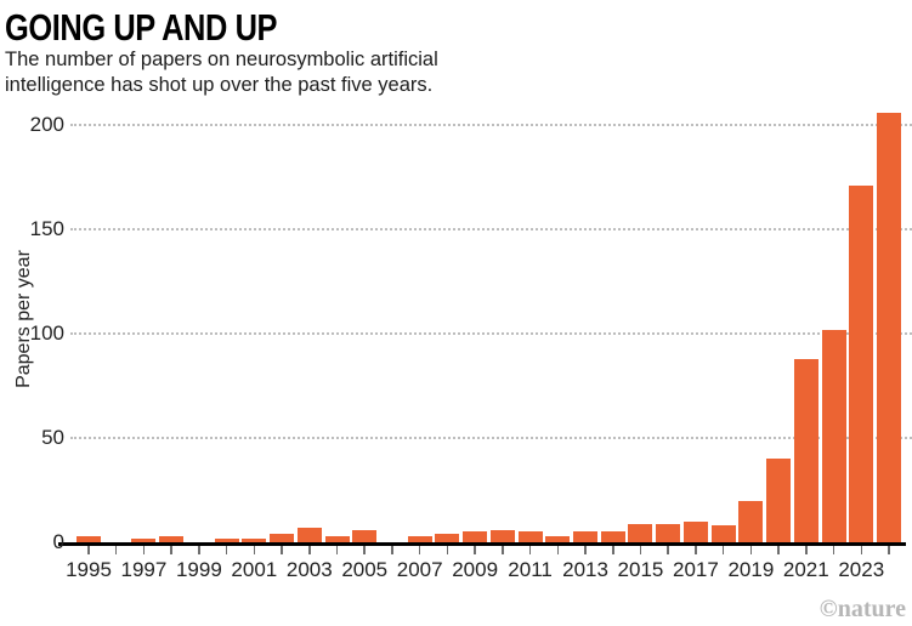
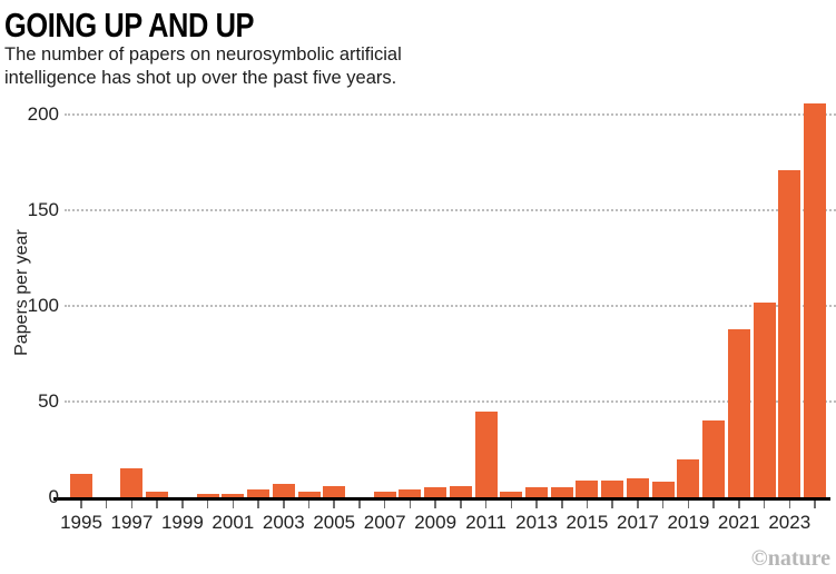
1995: 3 -> 12
1997: 2 -> 15
2011: 5 -> 45
